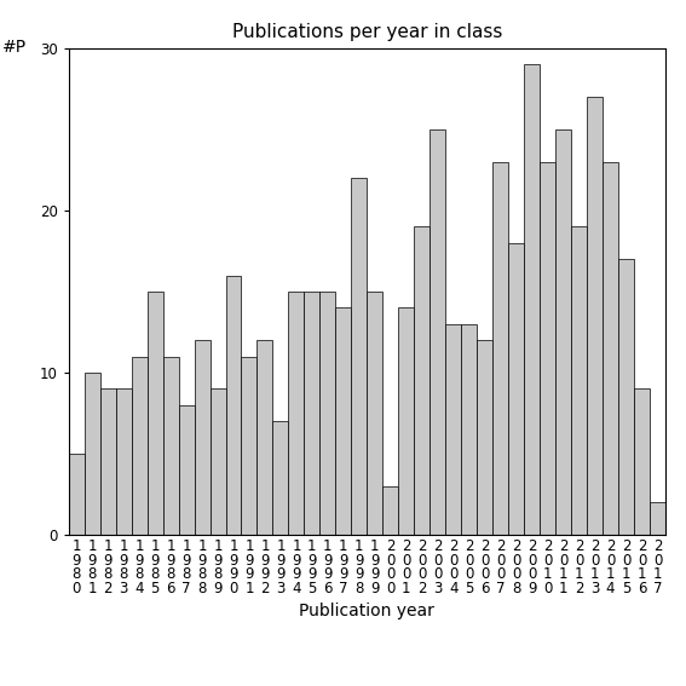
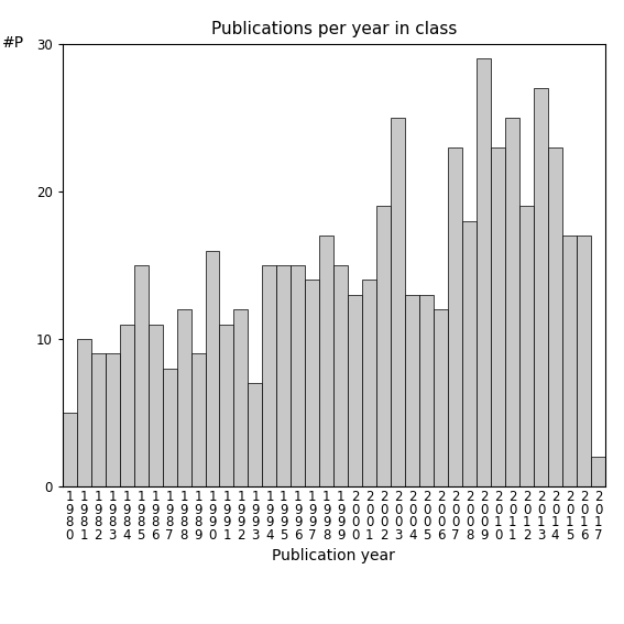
1 9 9 8: 22 -> 17
2 0 0 0: 3 -> 13
2 0 1 6: 9 -> 17
